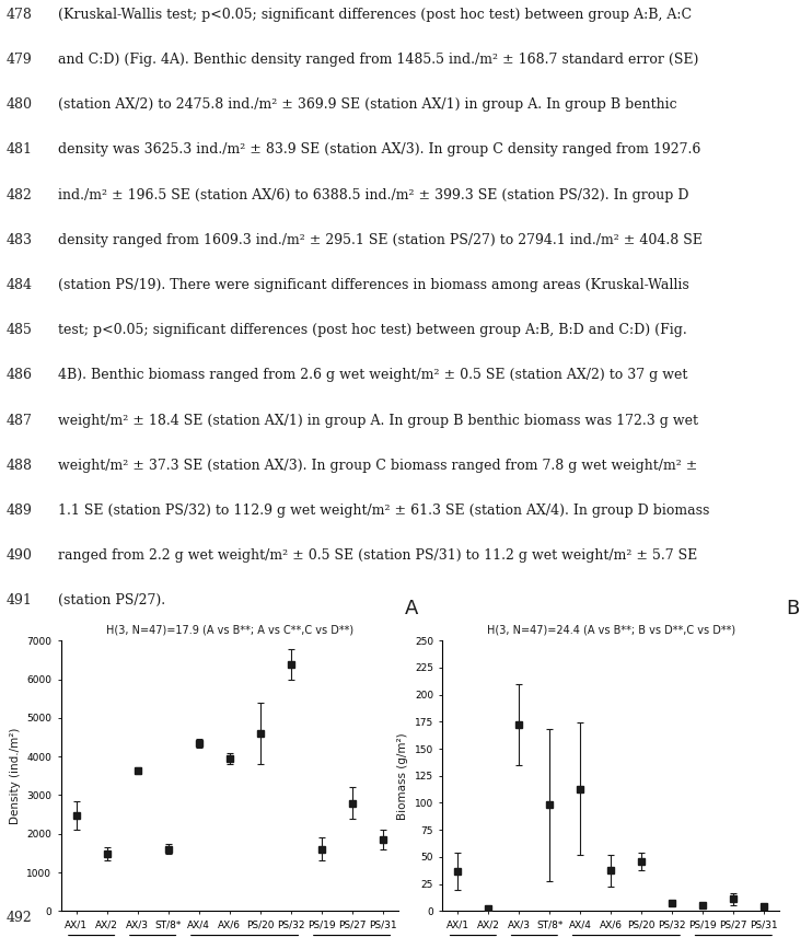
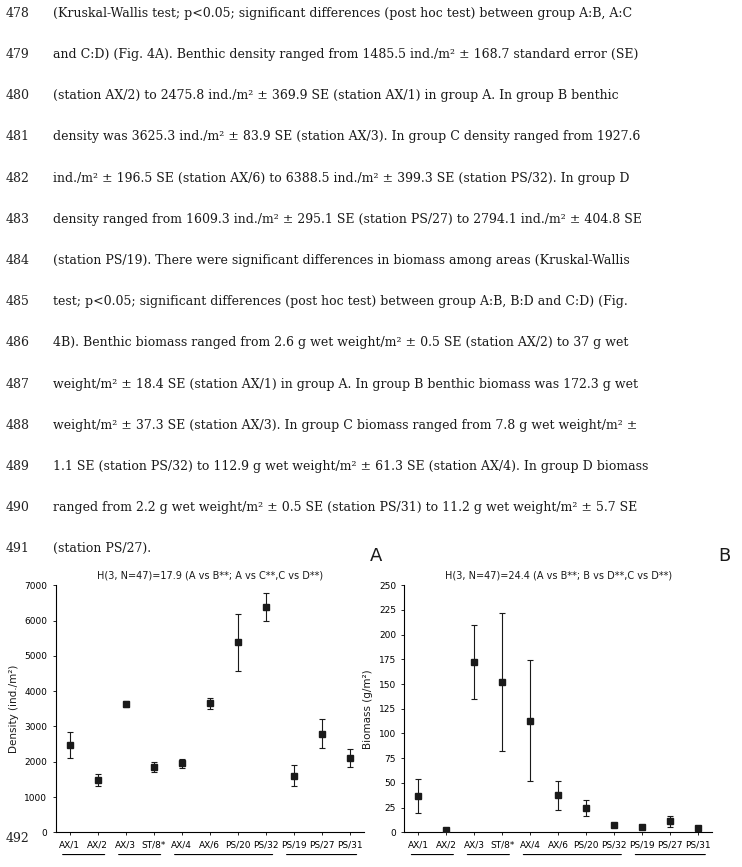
H(3, N=47)=17.9 (A vs B**; A vs C**,C vs D**)/ST/8*: 1600 -> 1850
H(3, N=47)=17.9 (A vs B**; A vs C**,C vs D**)/AX/4: 4350 -> 1950
H(3, N=47)=17.9 (A vs B**; A vs C**,C vs D**)/AX/6: 3950 -> 3650
H(3, N=47)=17.9 (A vs B**; A vs C**,C vs D**)/PS/20: 4600 -> 5380
H(3, N=47)=17.9 (A vs B**; A vs C**,C vs D**)/PS/31: 1850 -> 2100
H(3, N=47)=24.4 (A vs B**; B vs D**,C vs D**)/ST/8*: 98 -> 152
H(3, N=47)=24.4 (A vs B**; B vs D**,C vs D**)/PS/20: 46 -> 25
